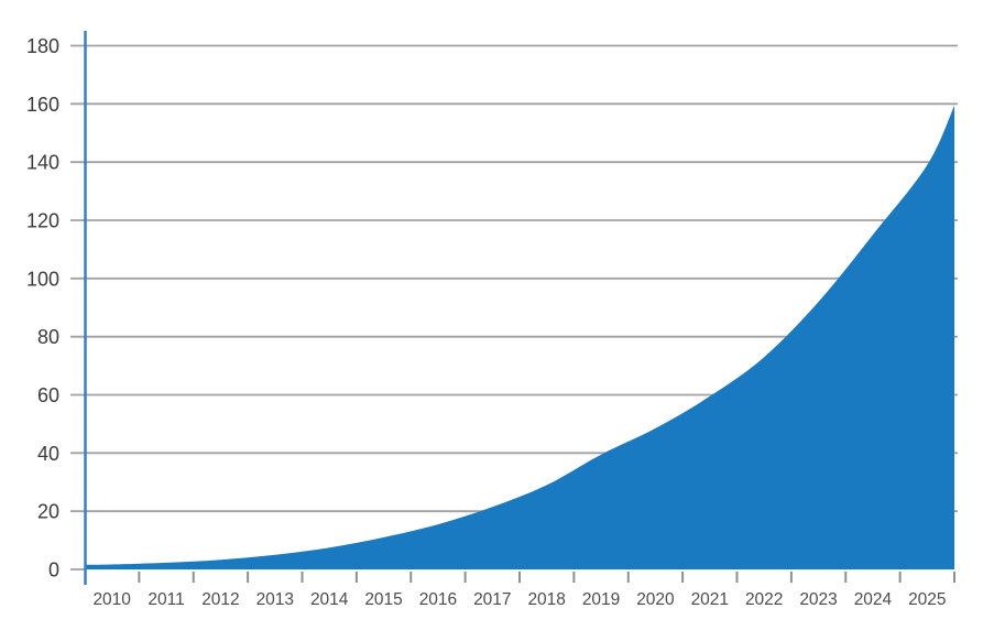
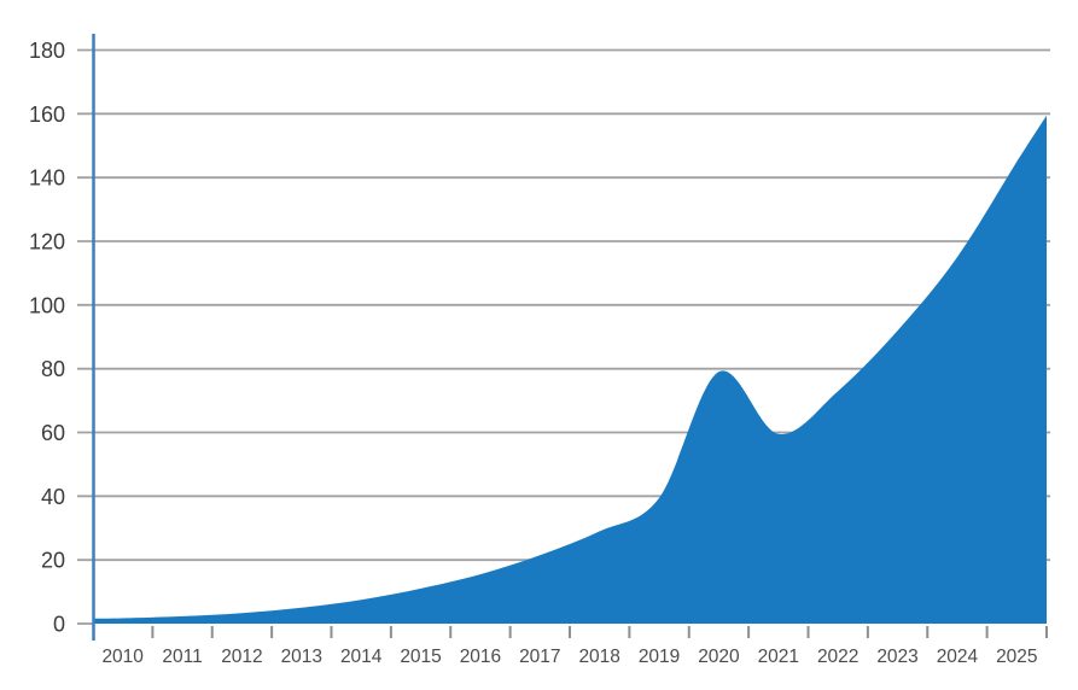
2020: 48 -> 79
2025: 139 -> 145
